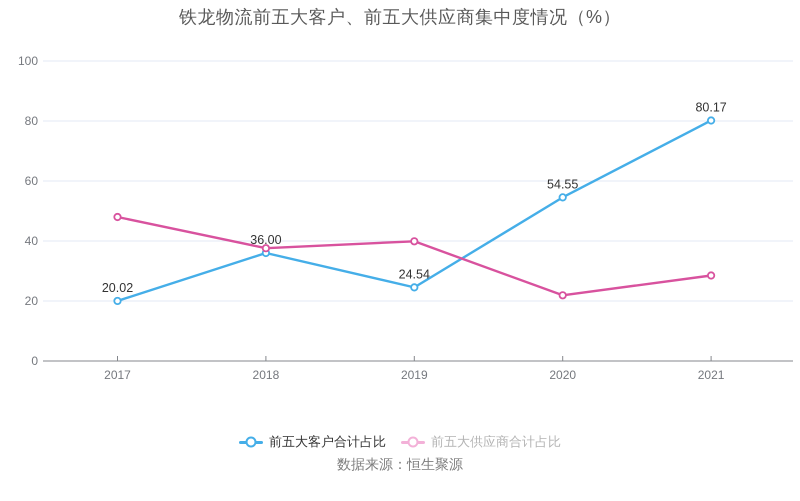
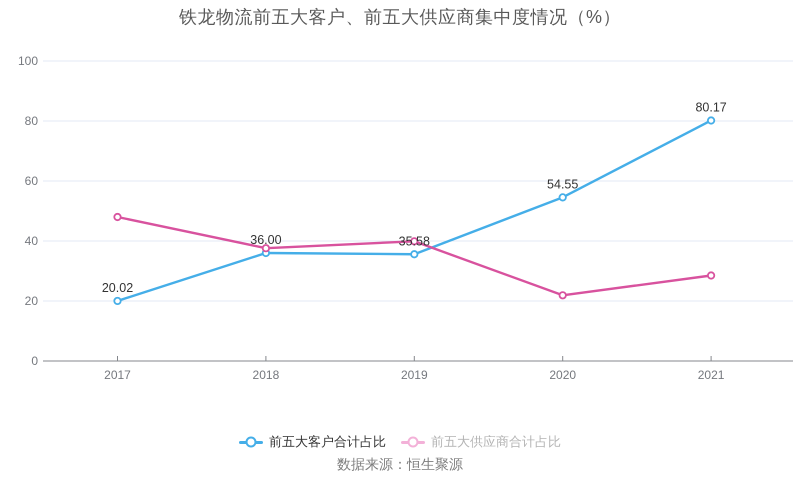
前五大客户合计占比/2019: 24.54 -> 35.58
